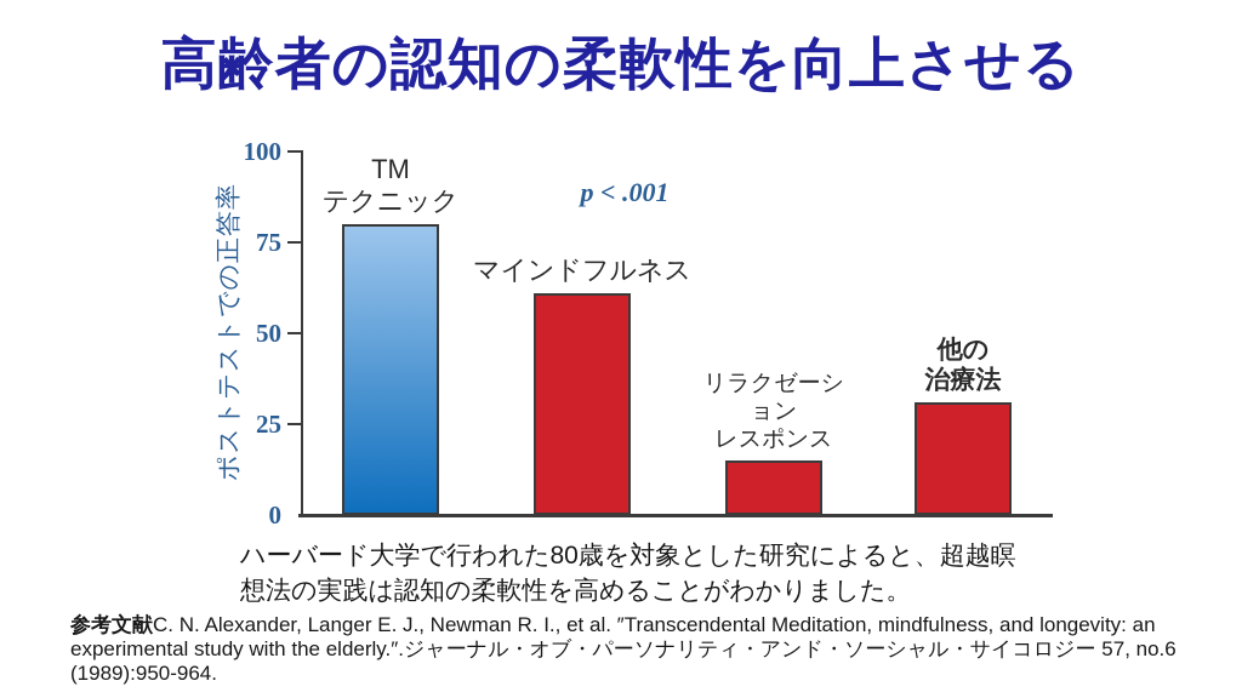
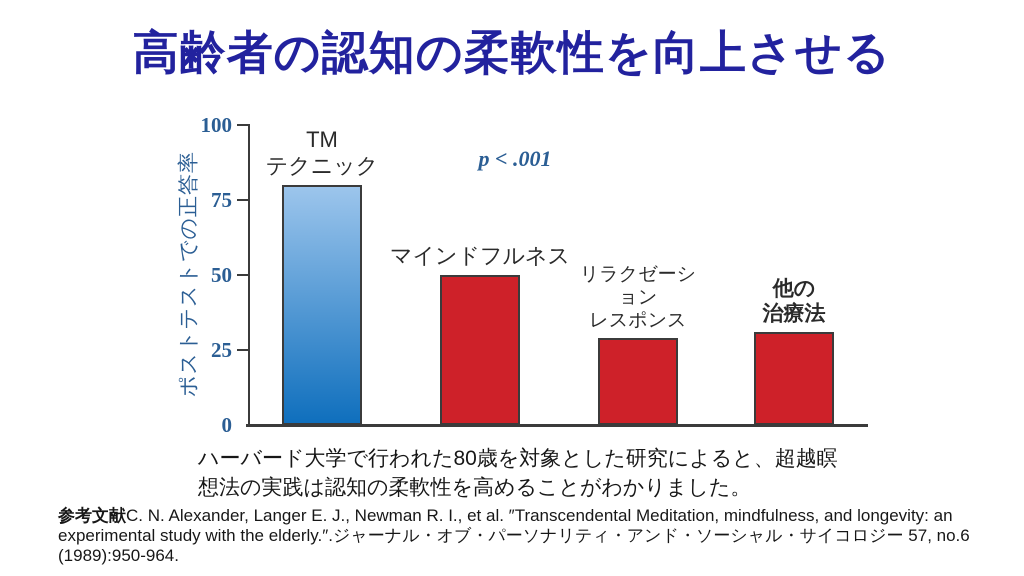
マインドフルネス: 61 -> 50
リラクゼーシ ョン レスポンス: 15 -> 29
